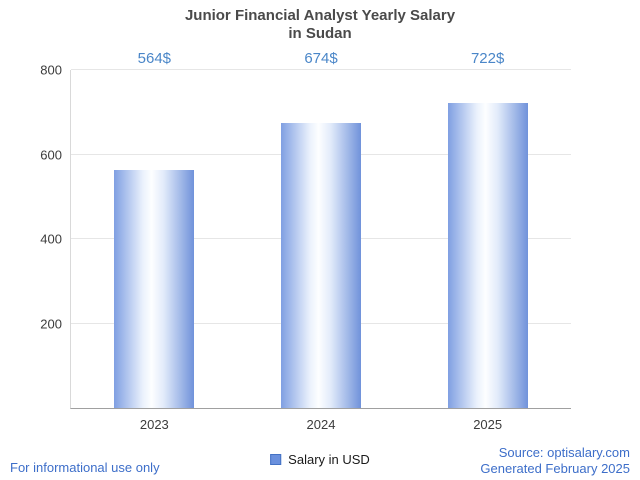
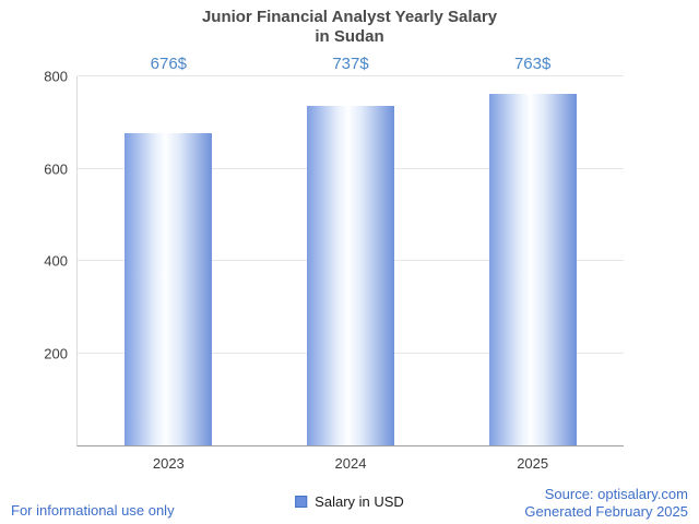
2023: 564 -> 676
2024: 674 -> 737
2025: 722 -> 763
